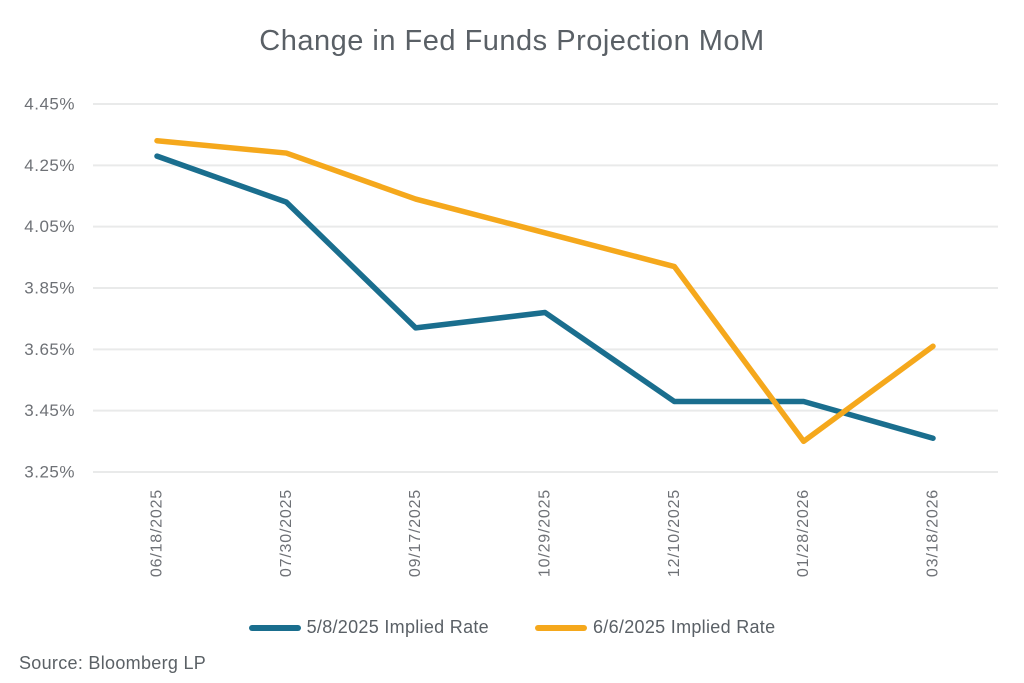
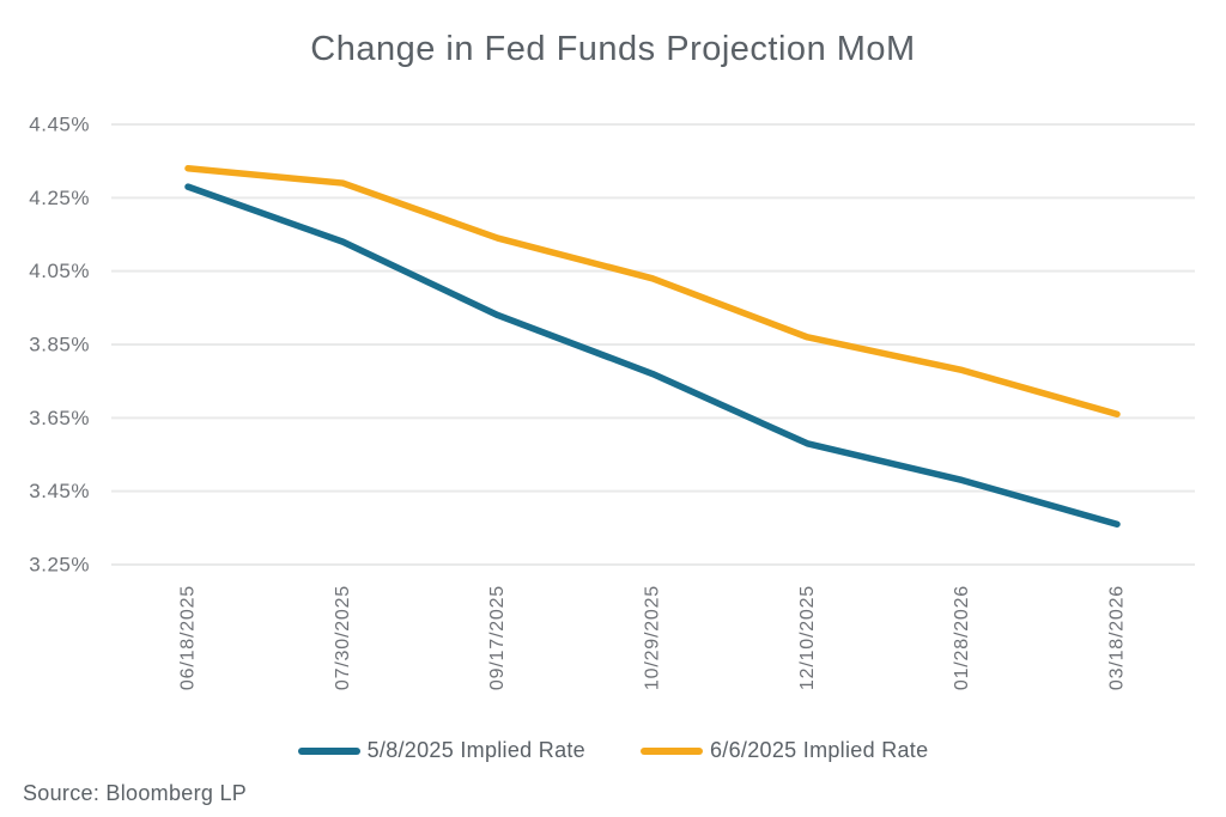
5/8/2025 Implied Rate/09/17/2025: 3.72% -> 3.93%
5/8/2025 Implied Rate/12/10/2025: 3.48% -> 3.58%
6/6/2025 Implied Rate/12/10/2025: 3.92% -> 3.87%
6/6/2025 Implied Rate/01/28/2026: 3.35% -> 3.78%
